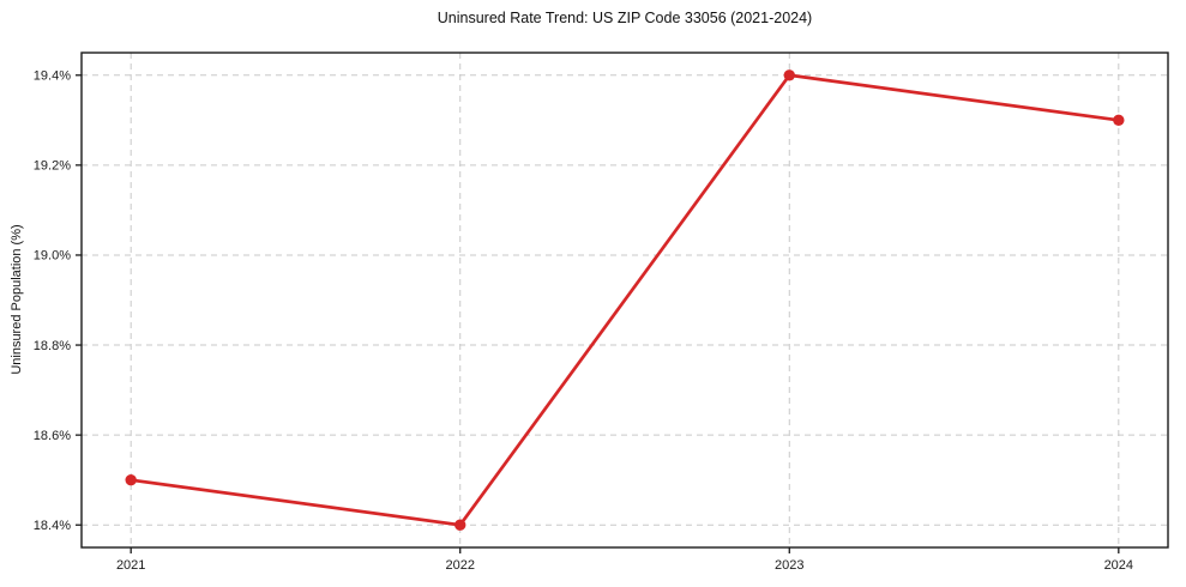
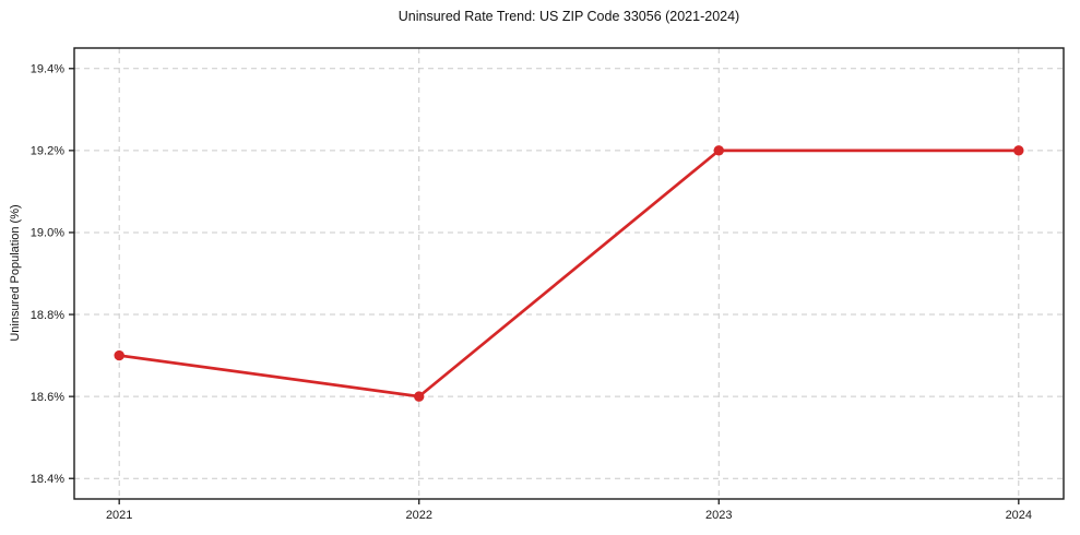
2021: 18.5% -> 18.7%
2022: 18.4% -> 18.6%
2023: 19.4% -> 19.2%
2024: 19.3% -> 19.2%
